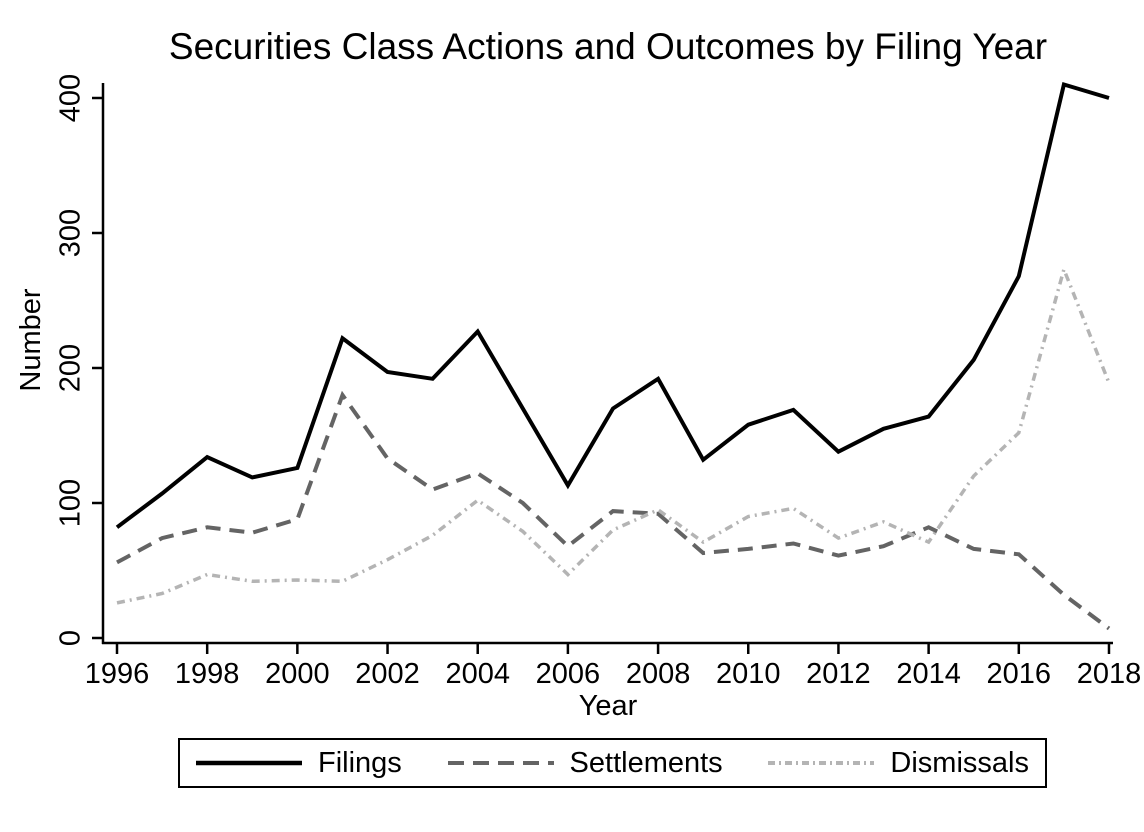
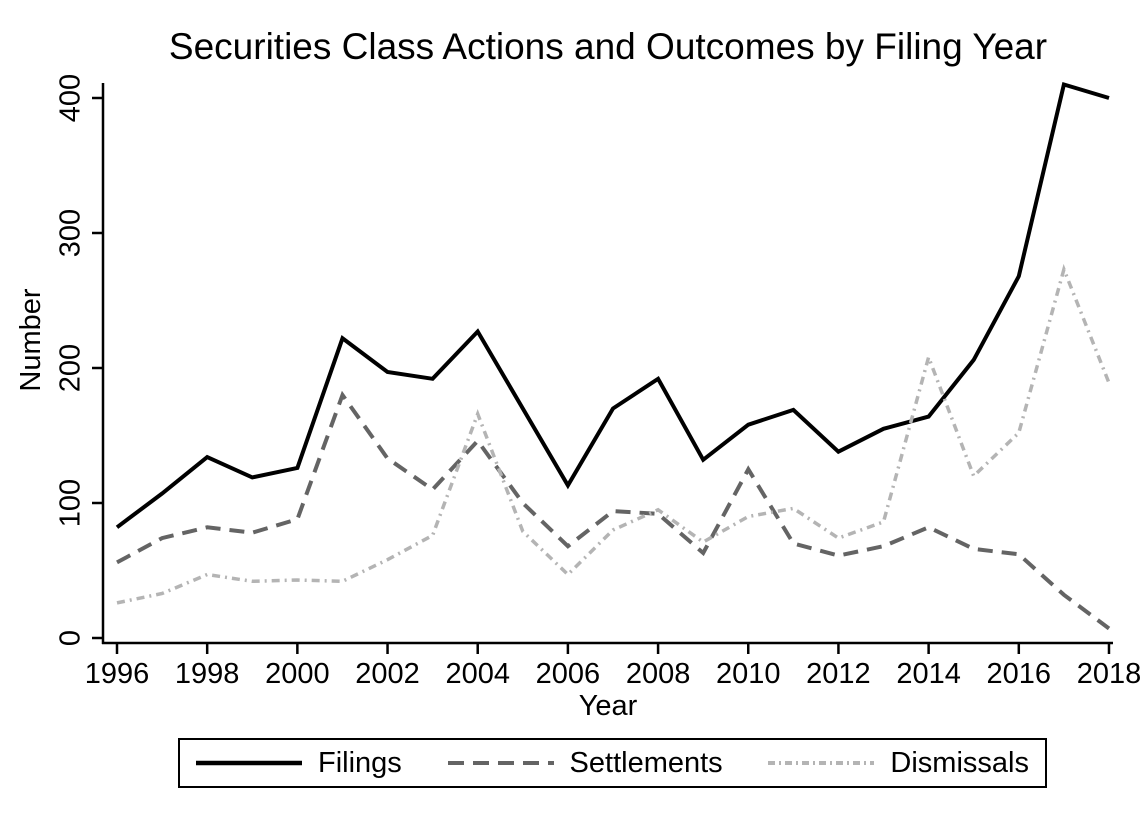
Settlements/2004: 122 -> 146
Dismissals/2004: 102 -> 166
Settlements/2010: 66 -> 125
Dismissals/2014: 71 -> 208
